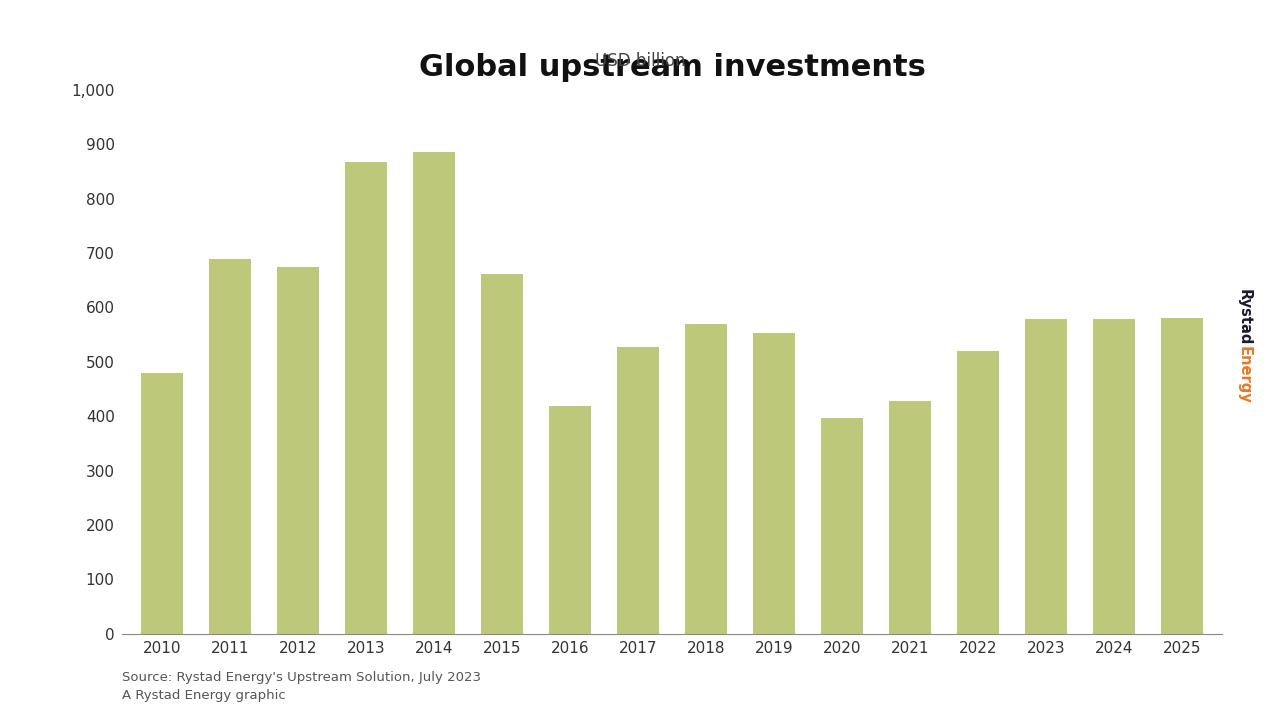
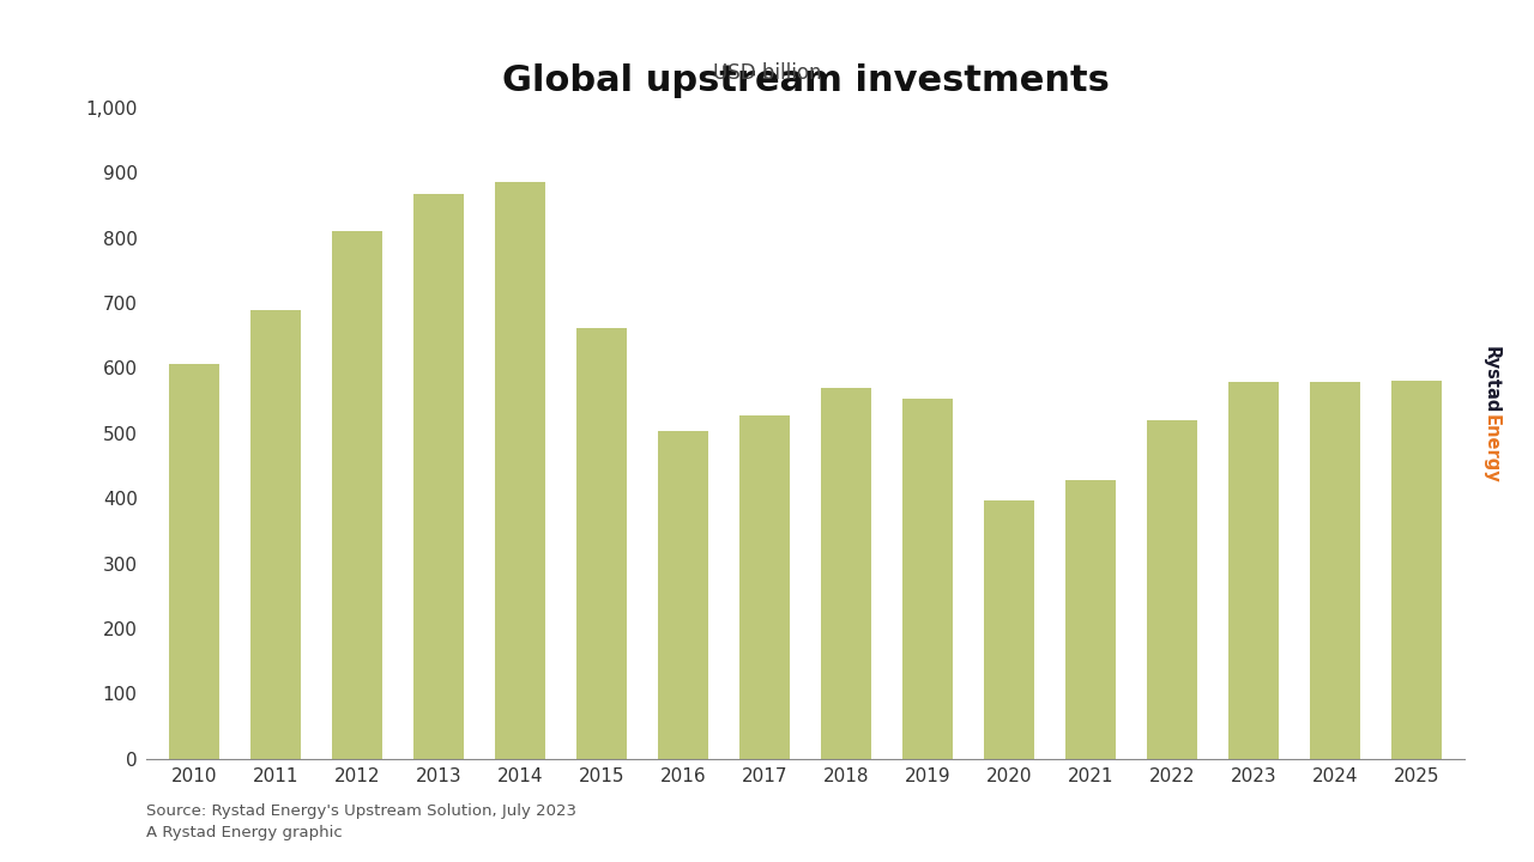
2010: 480 -> 607
2012: 674 -> 810
2016: 418 -> 504
